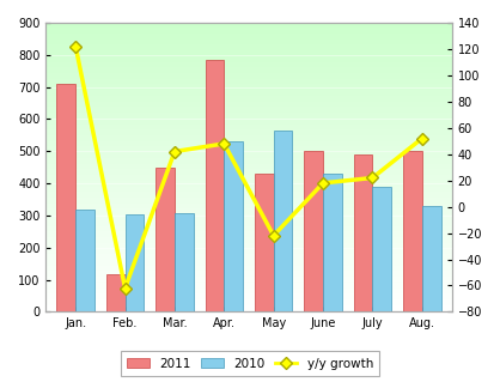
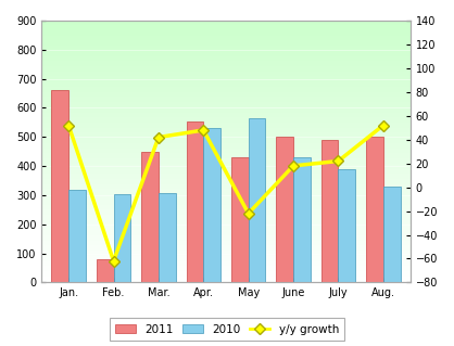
2011/Jan.: 710 -> 660
y/y growth/Jan.: 122 -> 52
2011/Feb.: 118 -> 80
2011/Apr.: 785 -> 555
